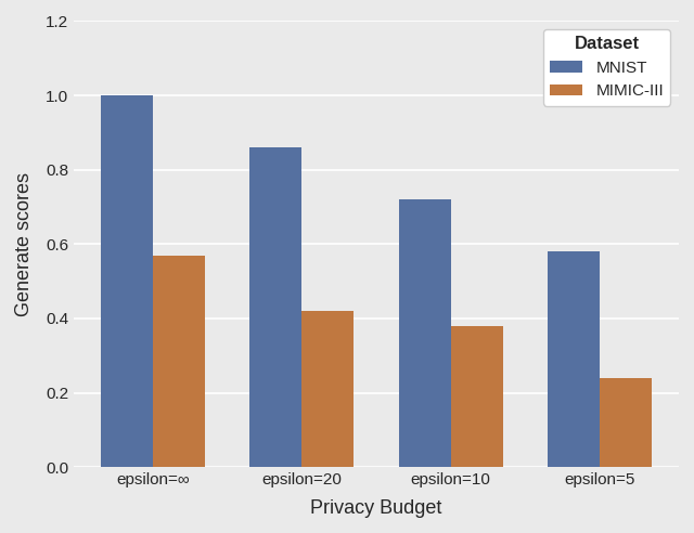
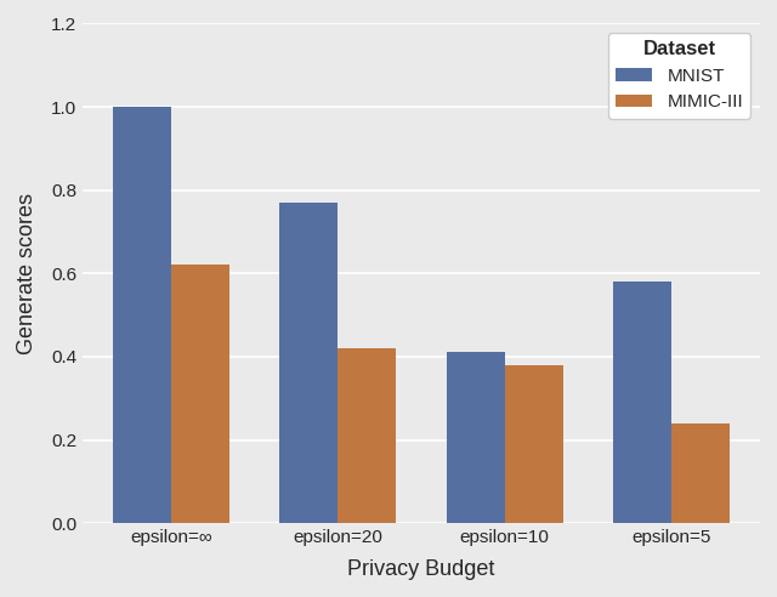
MIMIC-III/epsilon=∞: 0.57 -> 0.62
MNIST/epsilon=20: 0.86 -> 0.77
MNIST/epsilon=10: 0.72 -> 0.41
